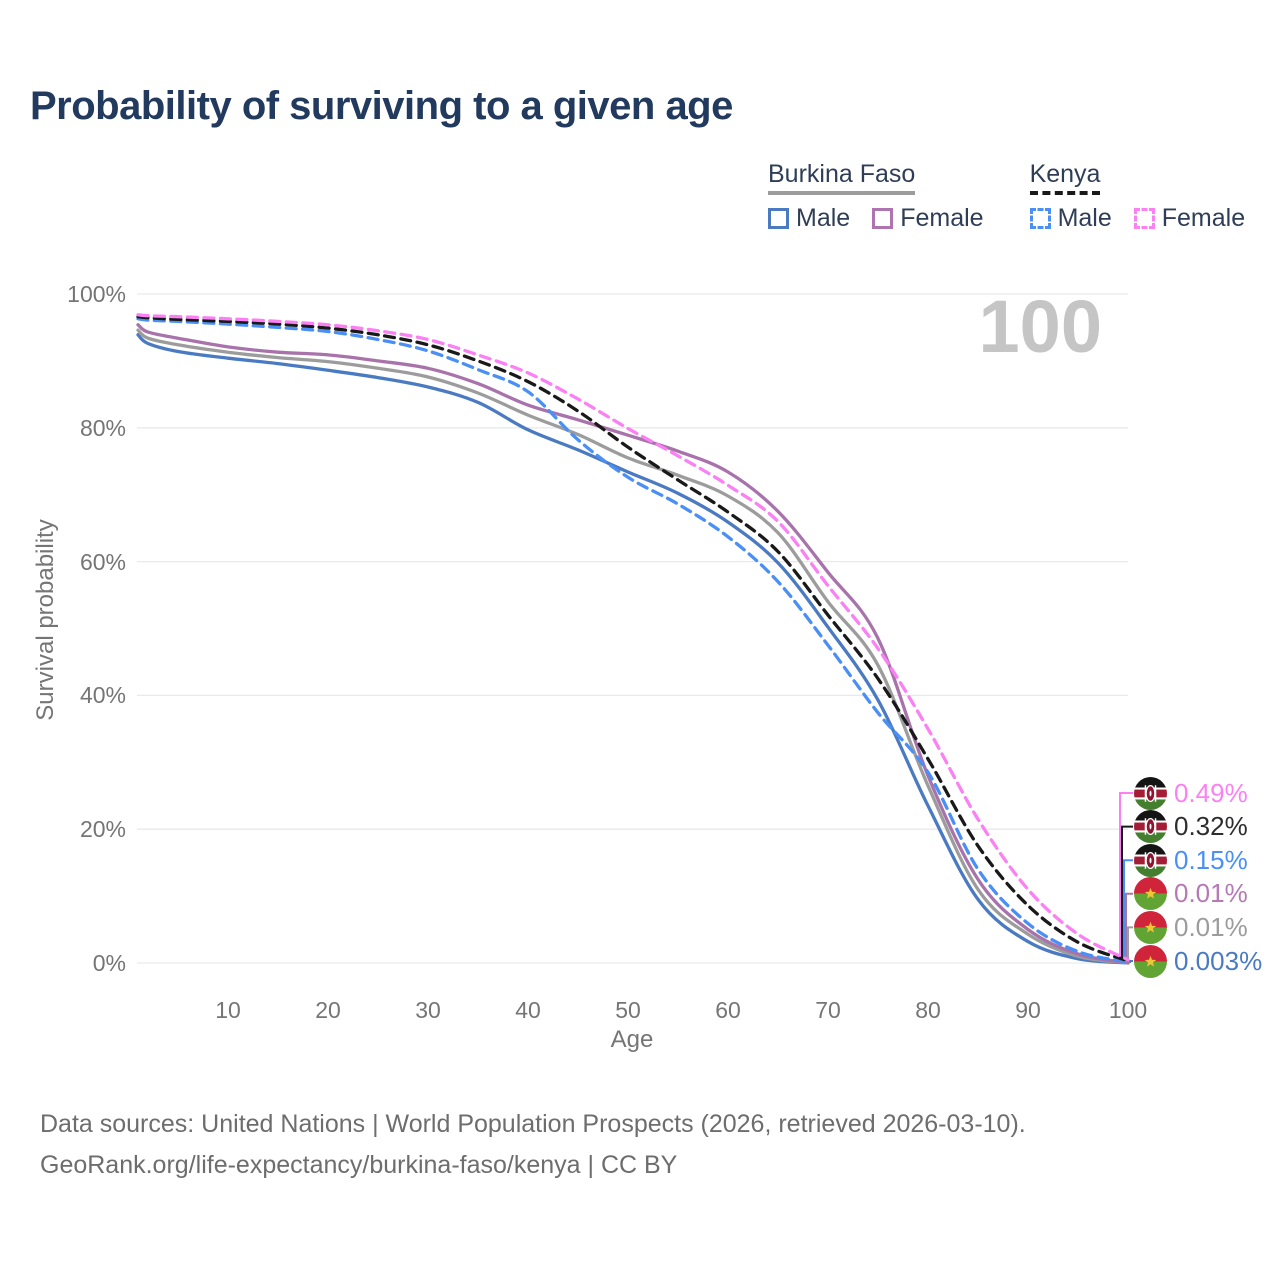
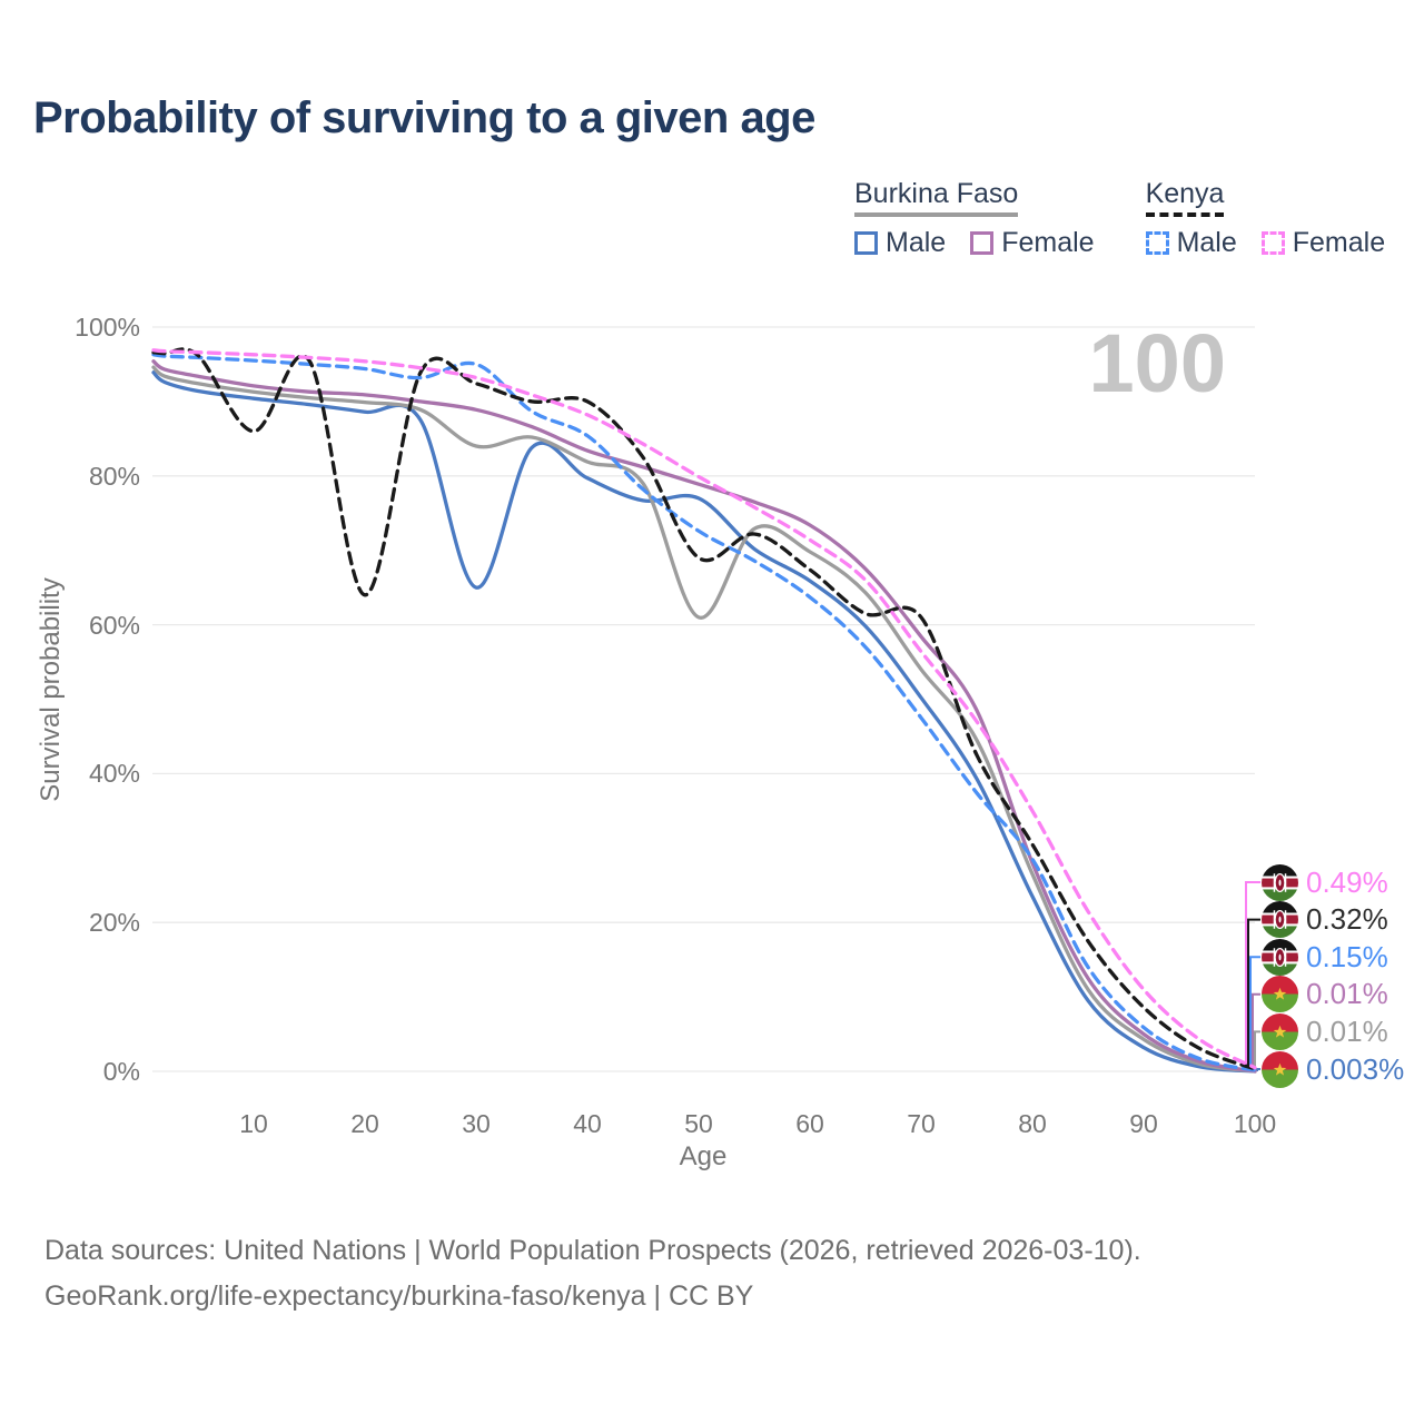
Kenya/10: 96% -> 86%
Kenya/20: 95% -> 64%
Burkina Faso Male/30: 86% -> 65%
Burkina Faso/30: 88% -> 84%
Kenya Male/30: 92% -> 95%
Kenya/40: 87% -> 90%
Burkina Faso Male/50: 73% -> 77%
Burkina Faso/50: 76% -> 61%
Kenya/50: 77% -> 69%
Kenya/70: 52% -> 61%
